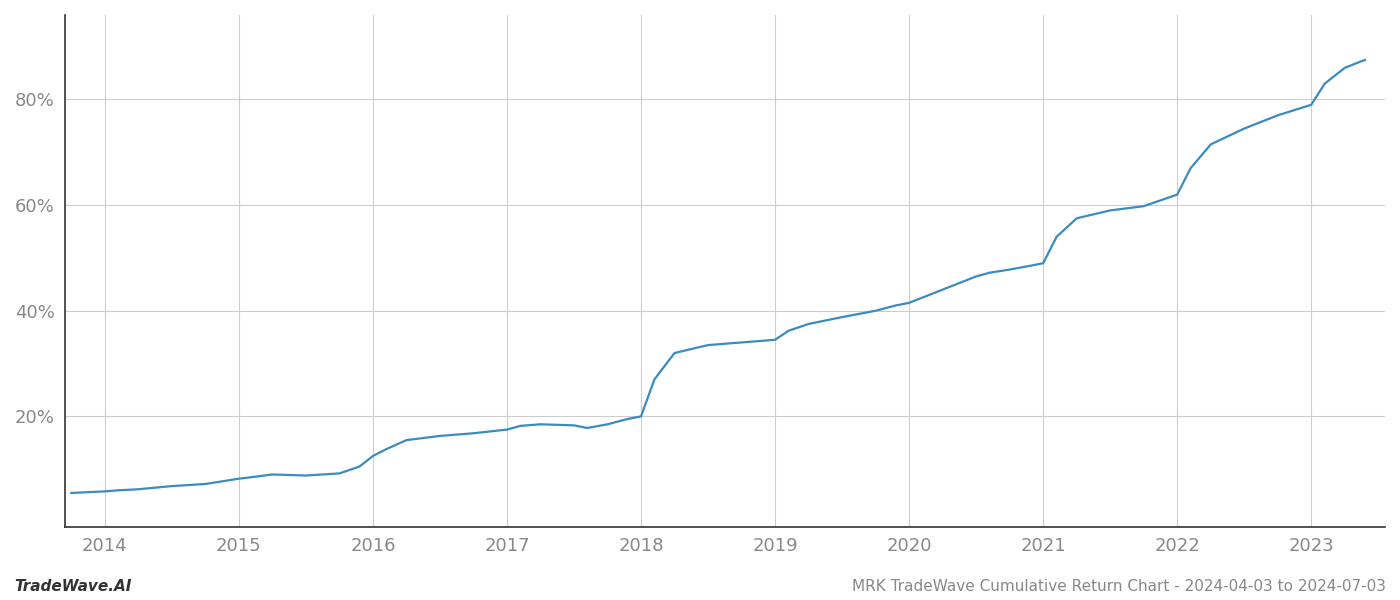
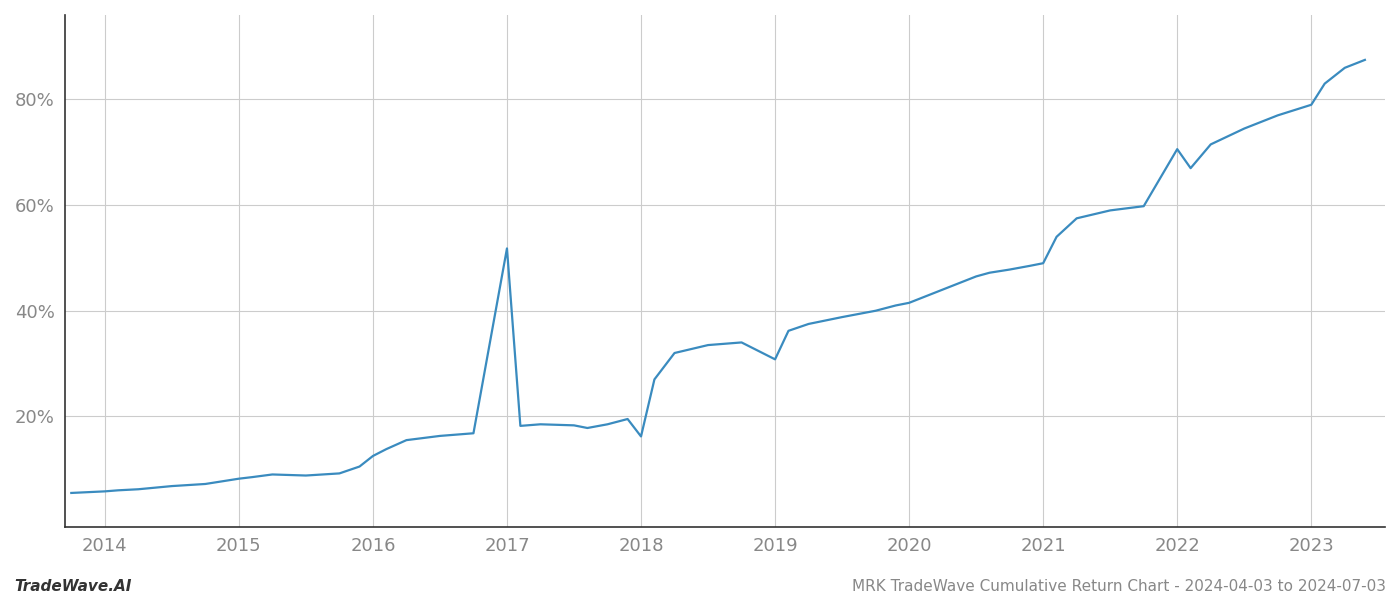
2017: 17.5% -> 51.8%
2018: 20.0% -> 16.2%
2019: 34.5% -> 30.8%
2022: 62.0% -> 70.6%
